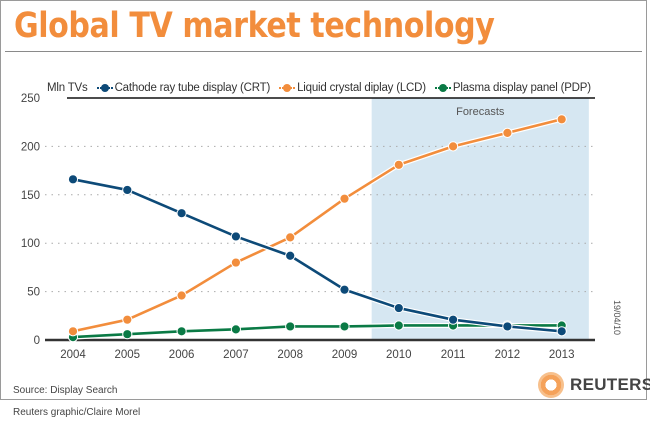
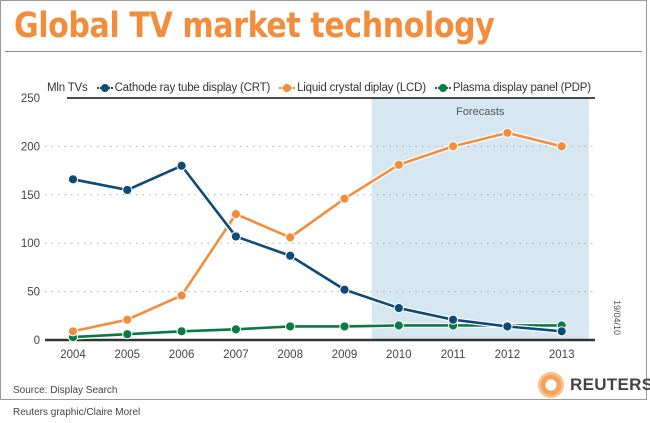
Cathode ray tube display (CRT)/2006: 130 -> 180
Liquid crystal diplay (LCD)/2007: 80 -> 130
Liquid crystal diplay (LCD)/2013: 230 -> 200
